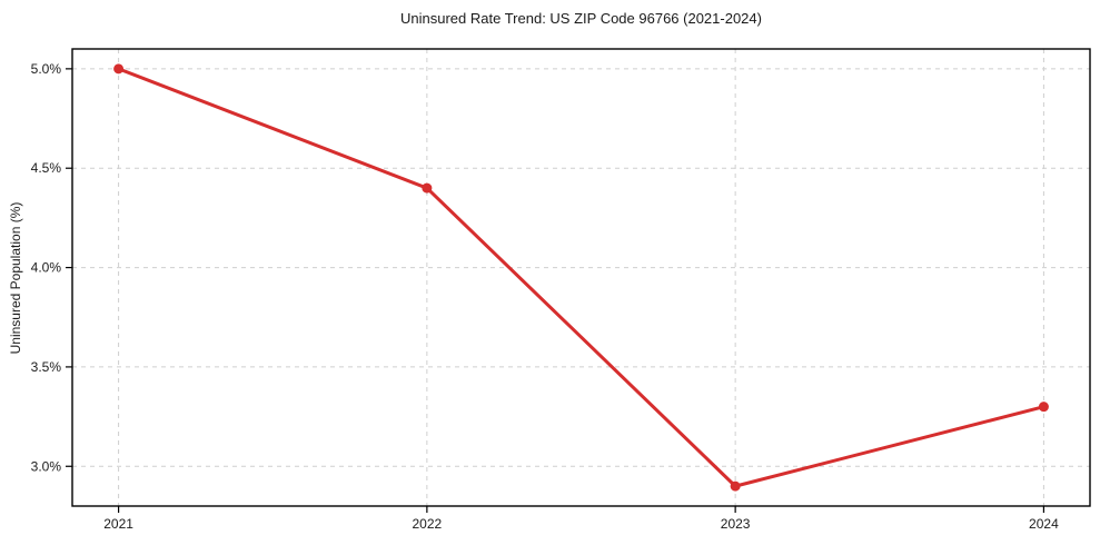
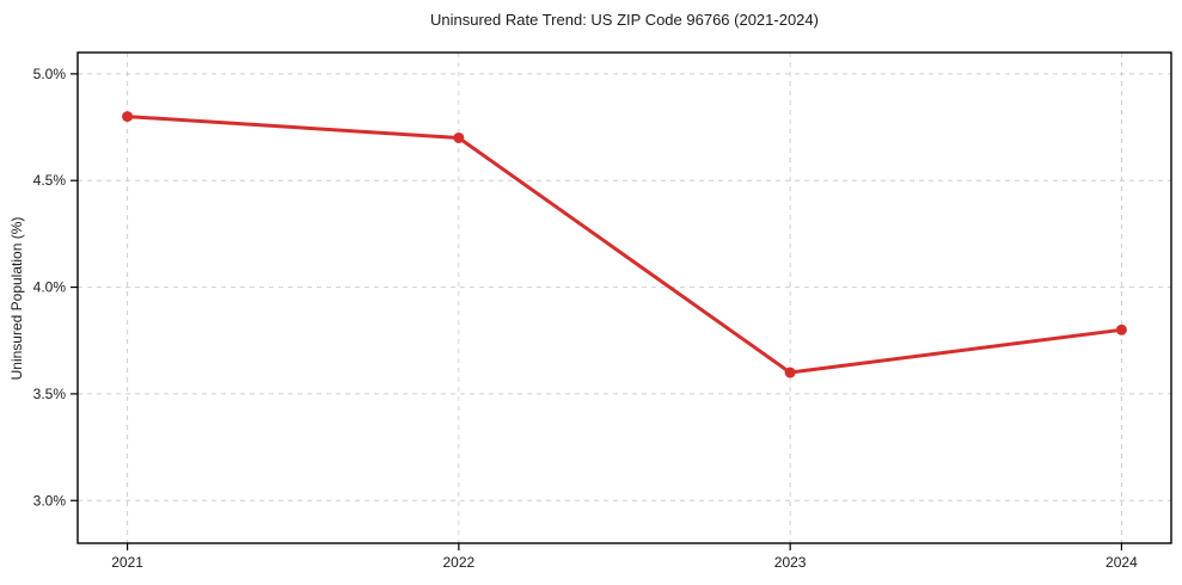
2021: 5.0% -> 4.8%
2022: 4.4% -> 4.7%
2023: 2.9% -> 3.6%
2024: 3.3% -> 3.8%
